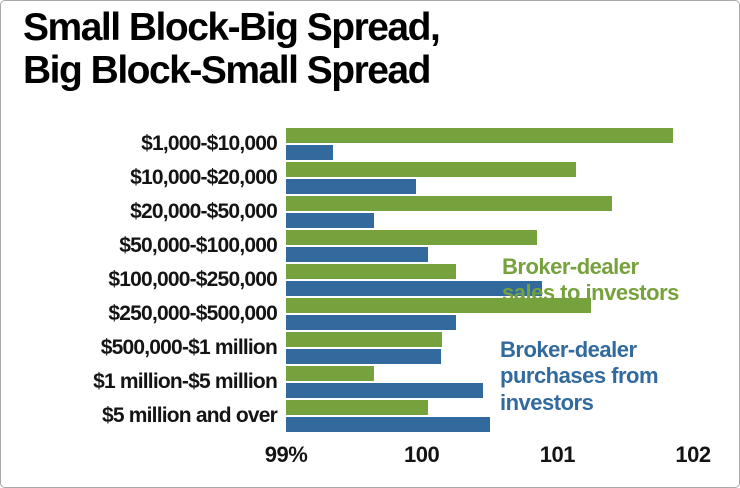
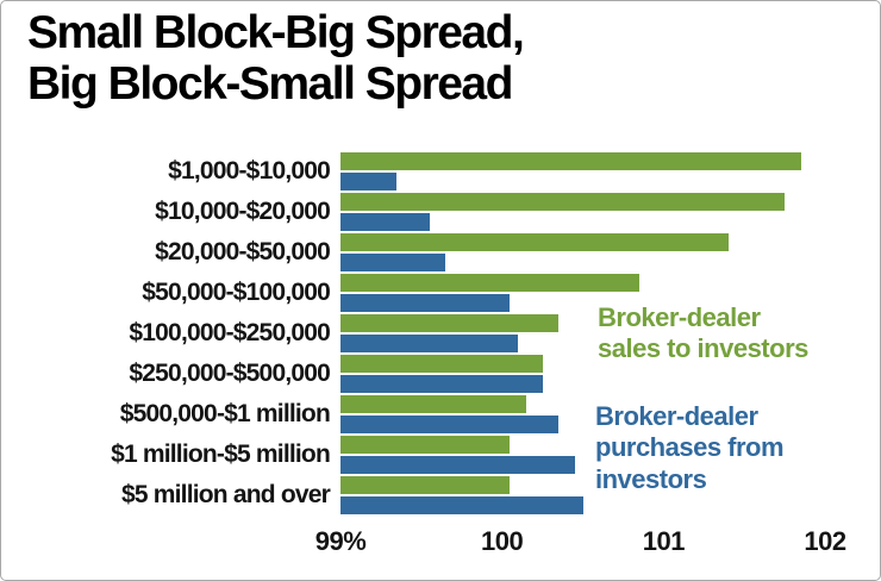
Broker-dealer sales to investors/$10,000-$20,000: 101.14 -> 101.75
Broker-dealer purchases from investors/$10,000-$20,000: 99.96 -> 99.55
Broker-dealer sales to investors/$100,000-$250,000: 100.25 -> 100.35
Broker-dealer purchases from investors/$100,000-$250,000: 100.89 -> 100.10
Broker-dealer sales to investors/$250,000-$500,000: 101.25 -> 100.25
Broker-dealer purchases from investors/$500,000-$1 million: 100.14 -> 100.35
Broker-dealer sales to investors/$1 million-$5 million: 99.65 -> 100.05
